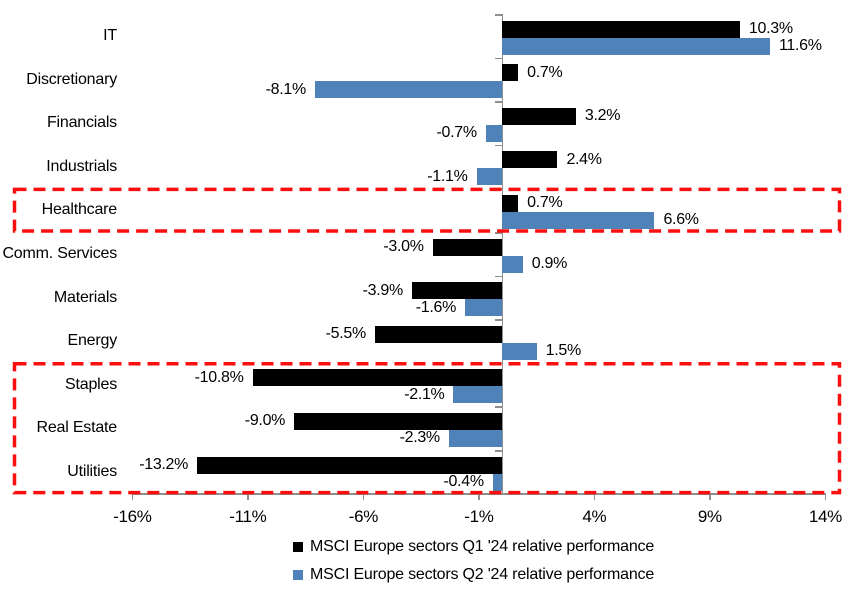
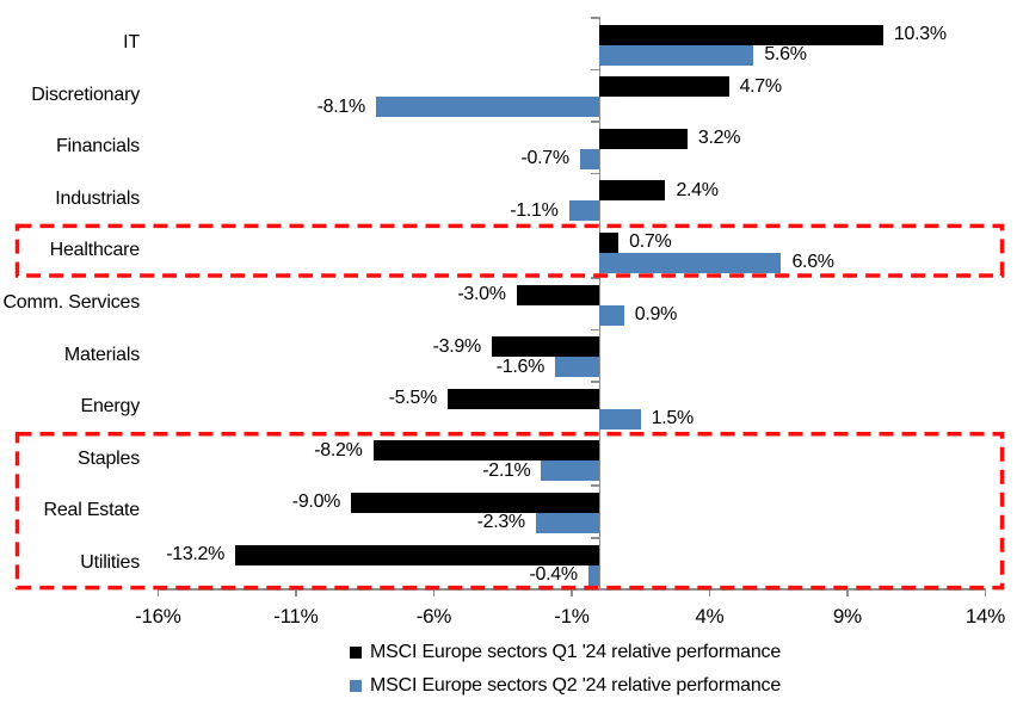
MSCI Europe sectors Q2 '24 relative performance/IT: 11.6% -> 5.6%
MSCI Europe sectors Q1 '24 relative performance/Discretionary: 0.7% -> 4.7%
MSCI Europe sectors Q1 '24 relative performance/Staples: -10.8% -> -8.2%
